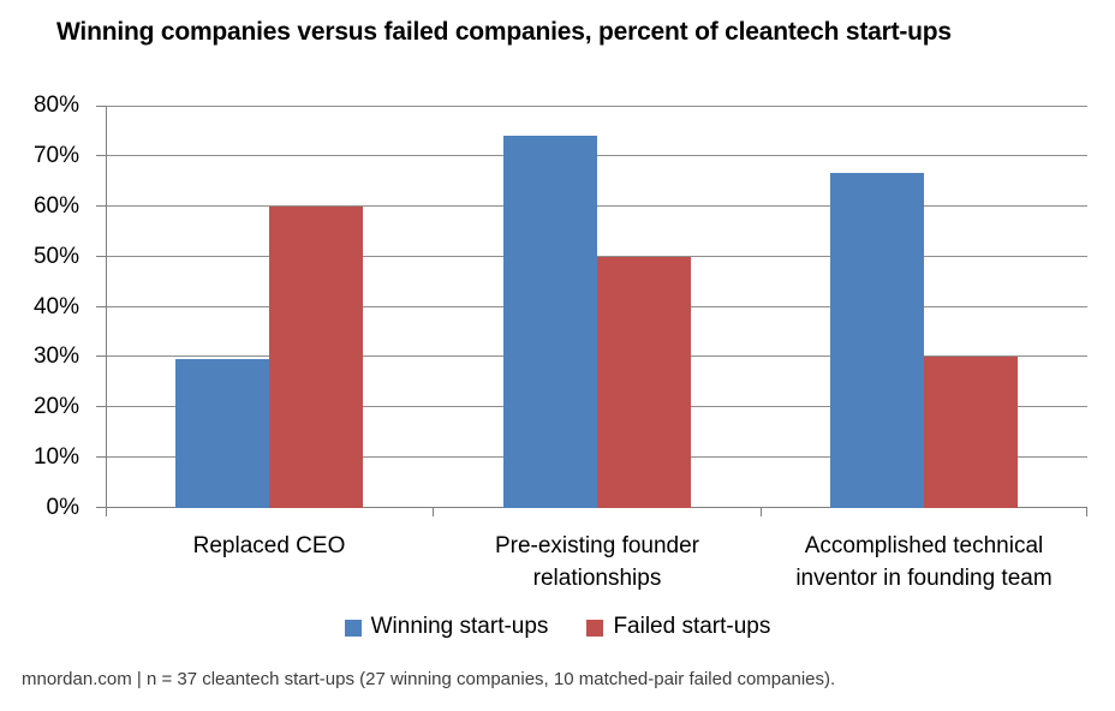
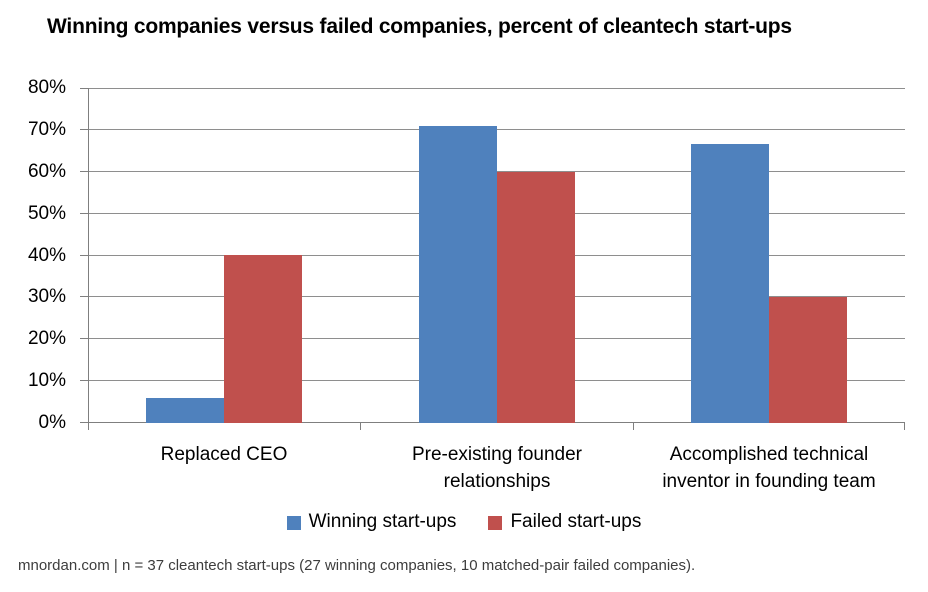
Winning start-ups/Replaced CEO: 30% -> 6%
Failed start-ups/Replaced CEO: 60% -> 40%
Winning start-ups/Pre-existing founder relationships: 74% -> 71%
Failed start-ups/Pre-existing founder relationships: 50% -> 60%
